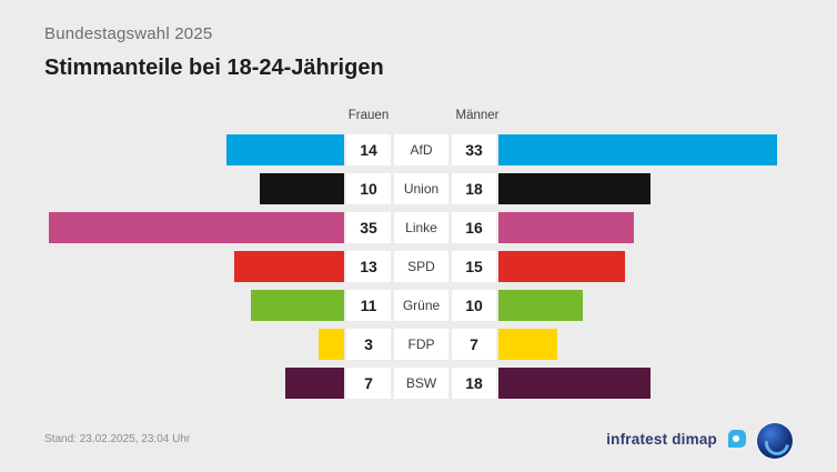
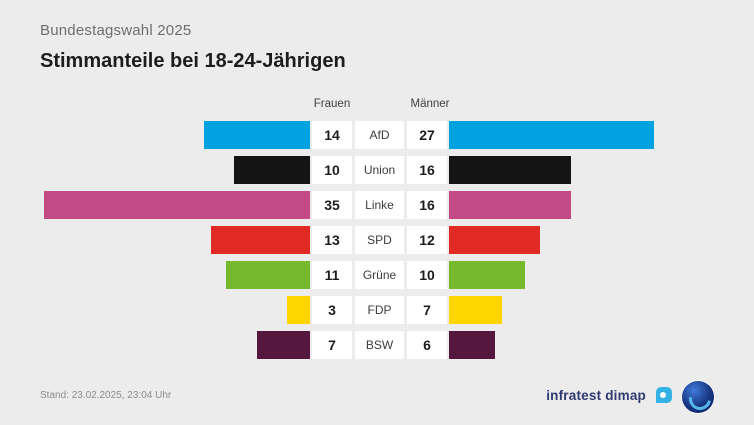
Männer/AfD: 33 -> 27
Männer/Union: 18 -> 16
Männer/SPD: 15 -> 12
Männer/BSW: 18 -> 6
